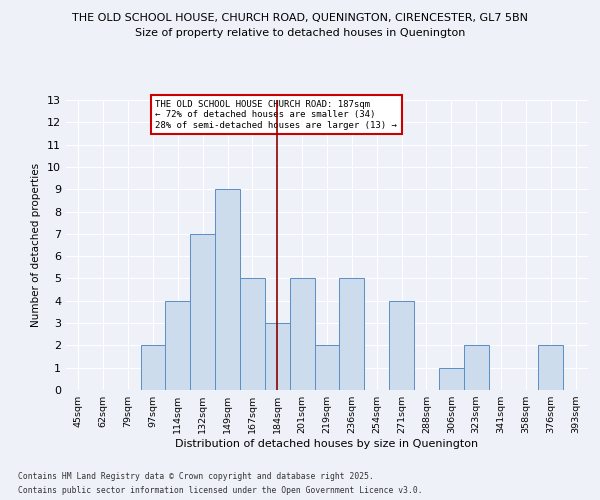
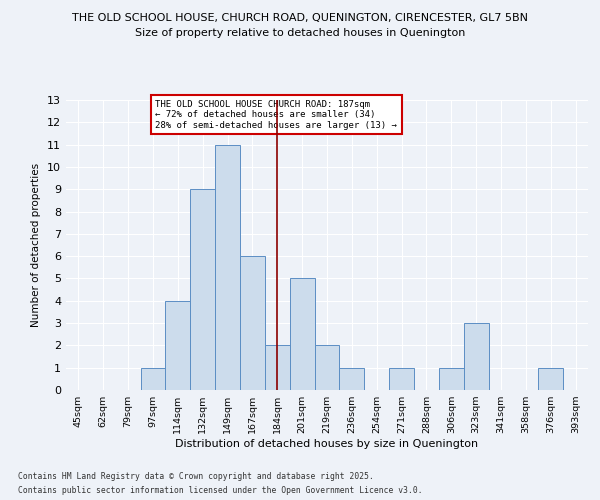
97sqm: 2 -> 1
132sqm: 7 -> 9
149sqm: 9 -> 11
167sqm: 5 -> 6
184sqm: 3 -> 2
236sqm: 5 -> 1
271sqm: 4 -> 1
323sqm: 2 -> 3
376sqm: 2 -> 1
